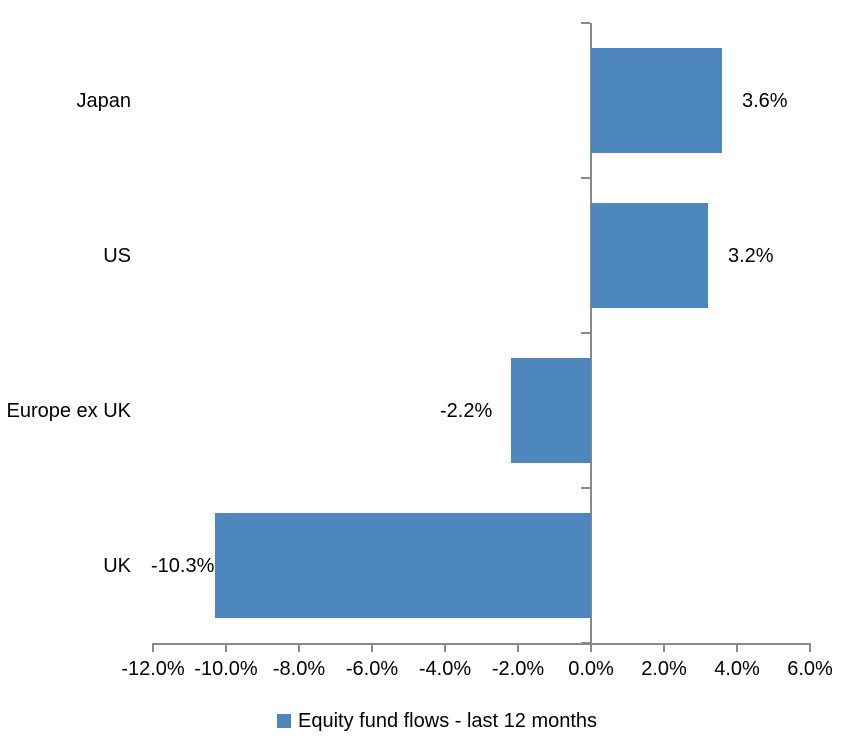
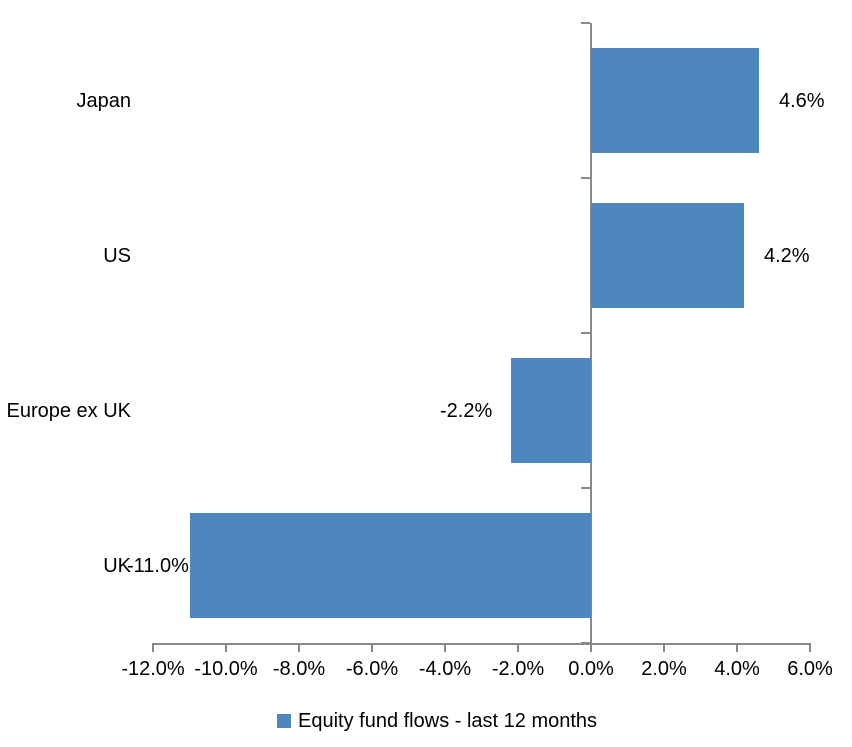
Japan: 3.6% -> 4.6%
US: 3.2% -> 4.2%
UK: -10.3% -> -11.0%
